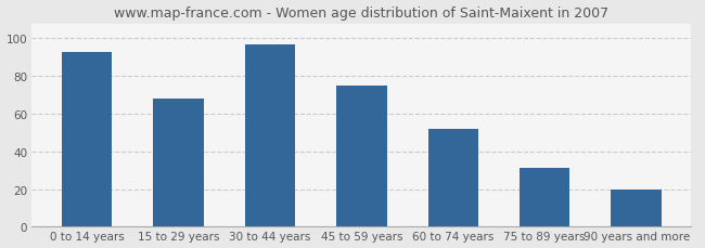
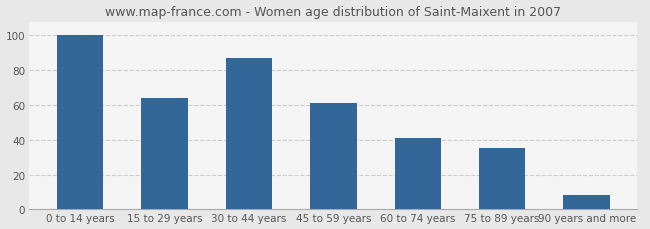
0 to 14 years: 93 -> 100
15 to 29 years: 68 -> 64
30 to 44 years: 97 -> 87
45 to 59 years: 75 -> 61
60 to 74 years: 52 -> 41
75 to 89 years: 31 -> 35
90 years and more: 20 -> 8
